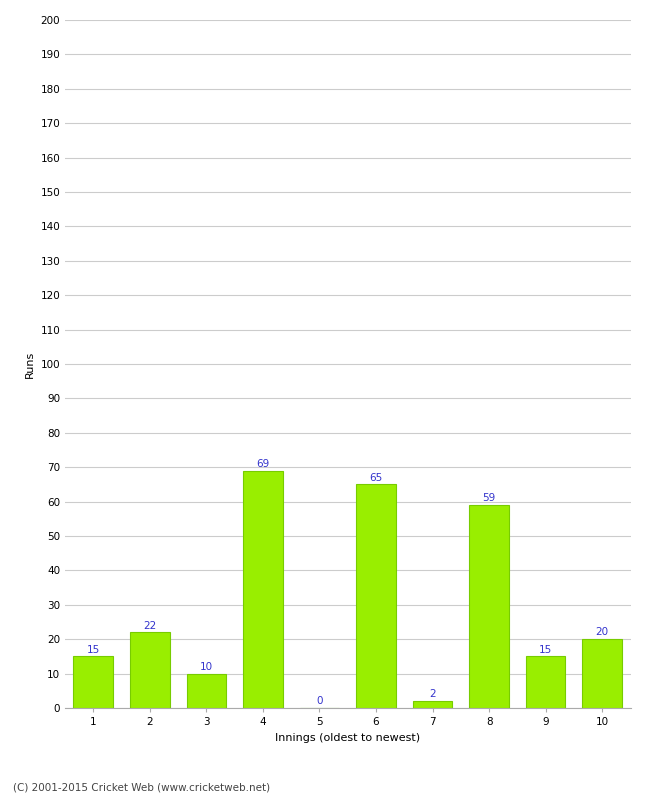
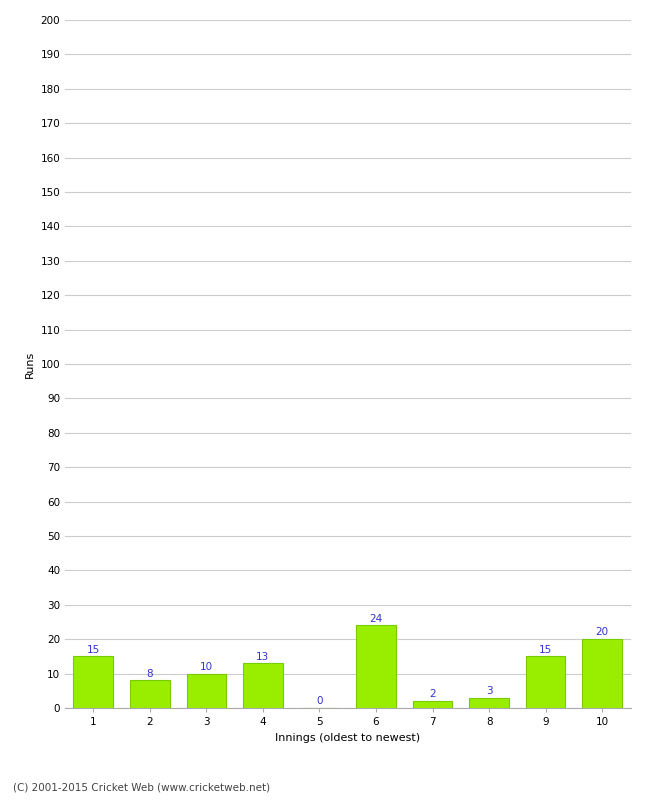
2: 22 -> 8
4: 69 -> 13
6: 65 -> 24
8: 59 -> 3
